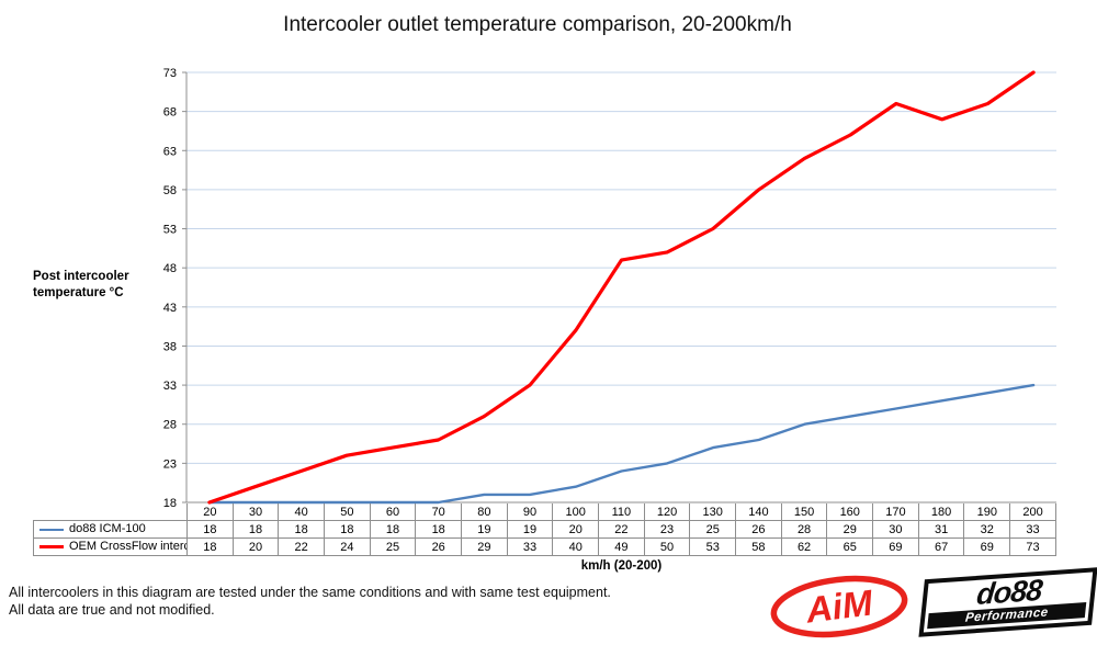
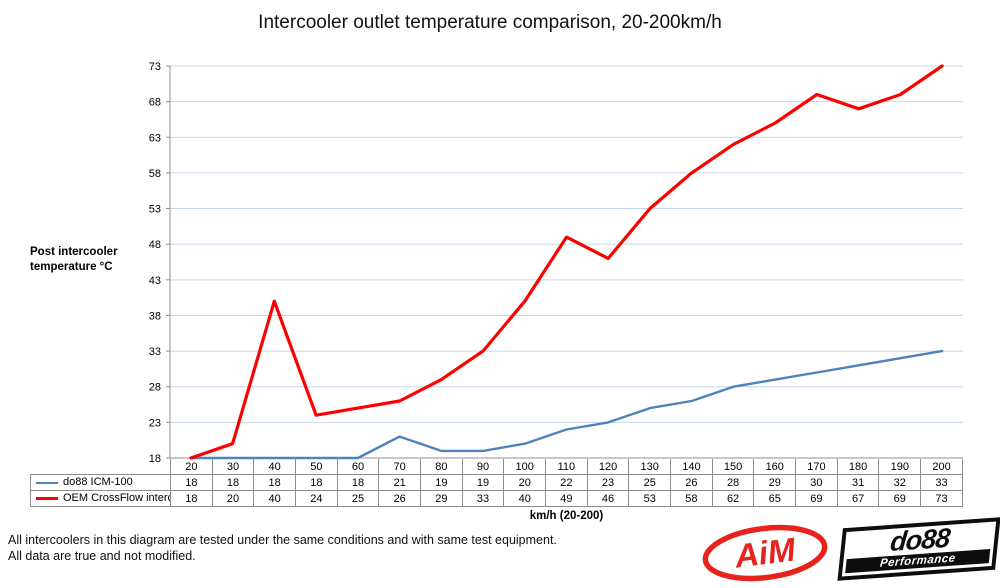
OEM CrossFlow intercooler/40: 22 -> 40
do88 ICM-100/70: 18 -> 21
OEM CrossFlow intercooler/120: 50 -> 46
